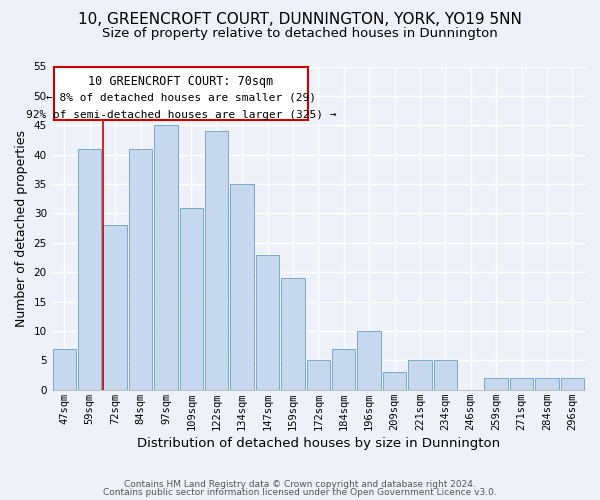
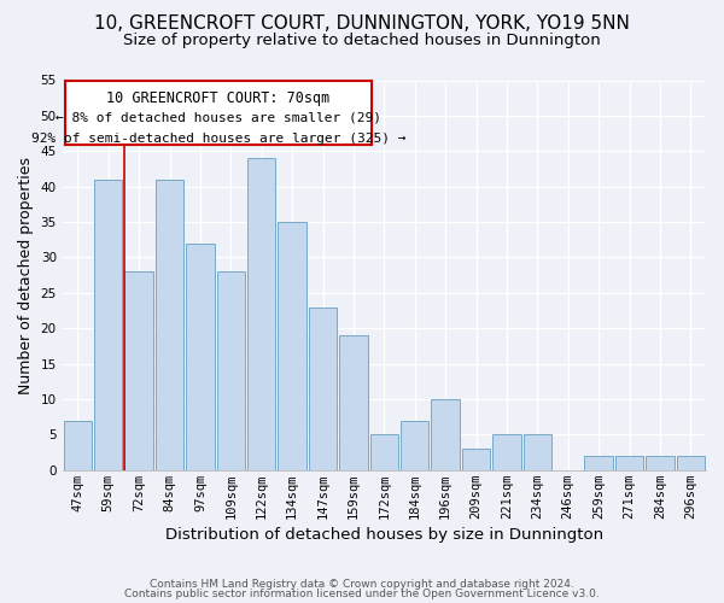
97sqm: 45 -> 32
109sqm: 31 -> 28
